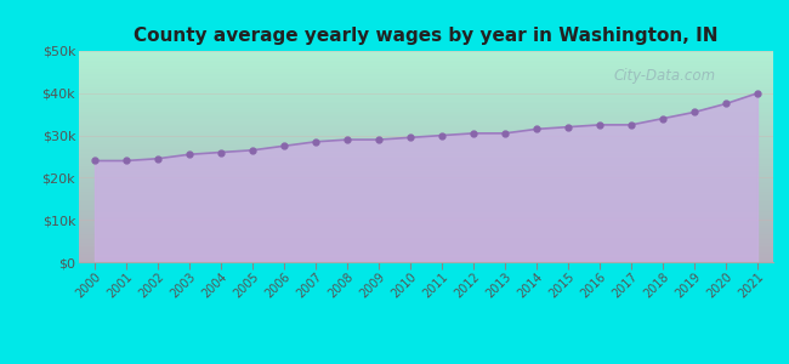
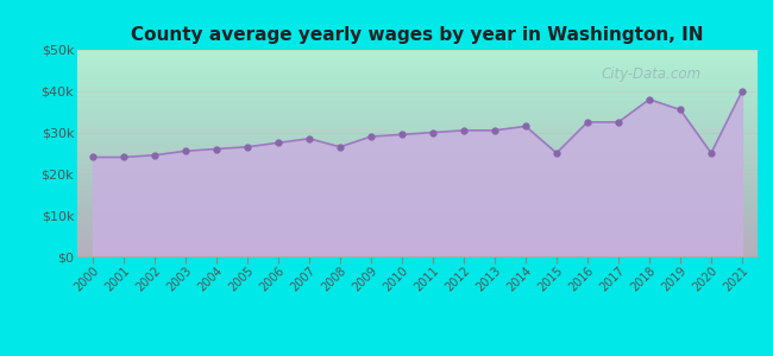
2008: $29.0k -> $26.5k
2015: $32.0k -> $25.0k
2018: $34.0k -> $38.0k
2020: $37.5k -> $25.0k
